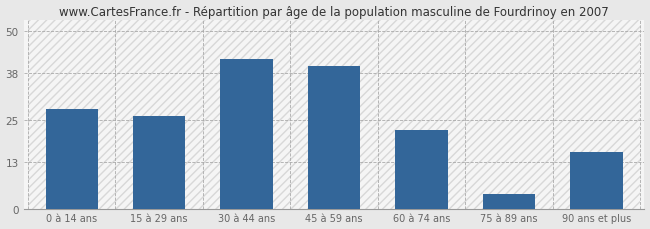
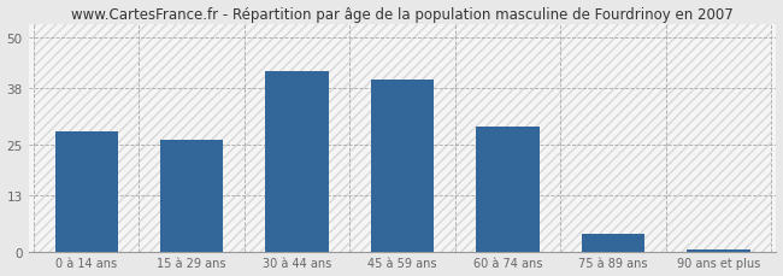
60 à 74 ans: 22.0 -> 29.0
90 ans et plus: 16.0 -> 0.5
